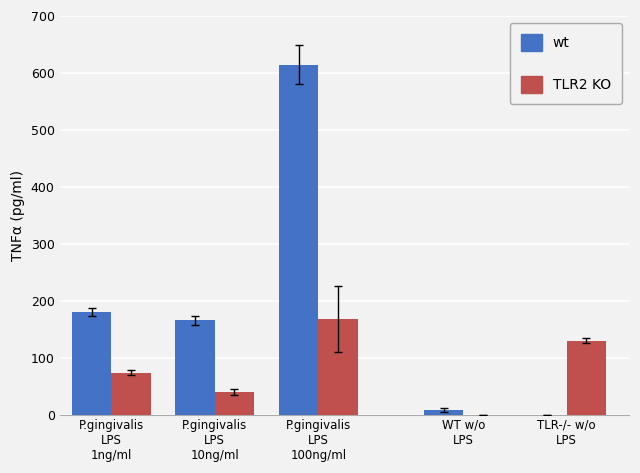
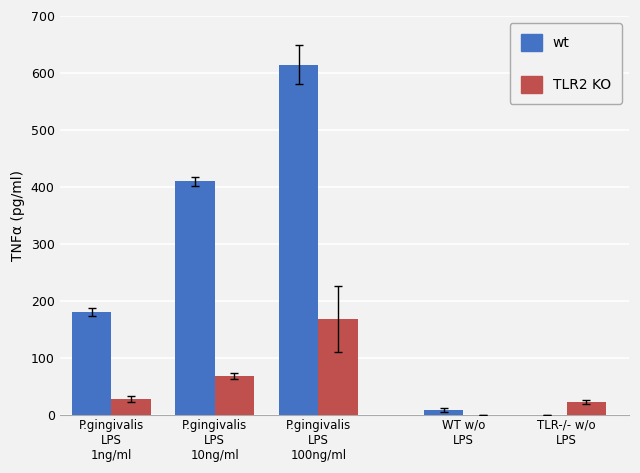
TLR2 KO/P.gingivalis LPS 1ng/ml: 74 -> 28
wt/P.gingivalis LPS 10ng/ml: 166 -> 410
TLR2 KO/P.gingivalis LPS 10ng/ml: 40 -> 68
TLR2 KO/TLR-/- w/o LPS: 130 -> 22
